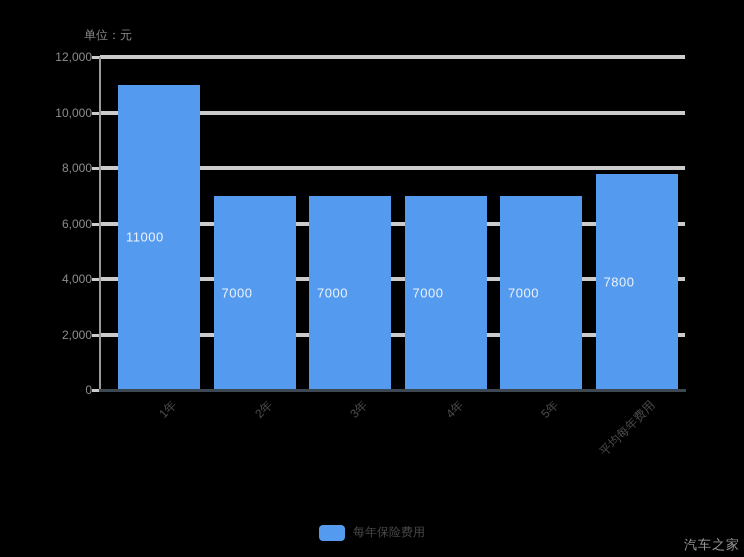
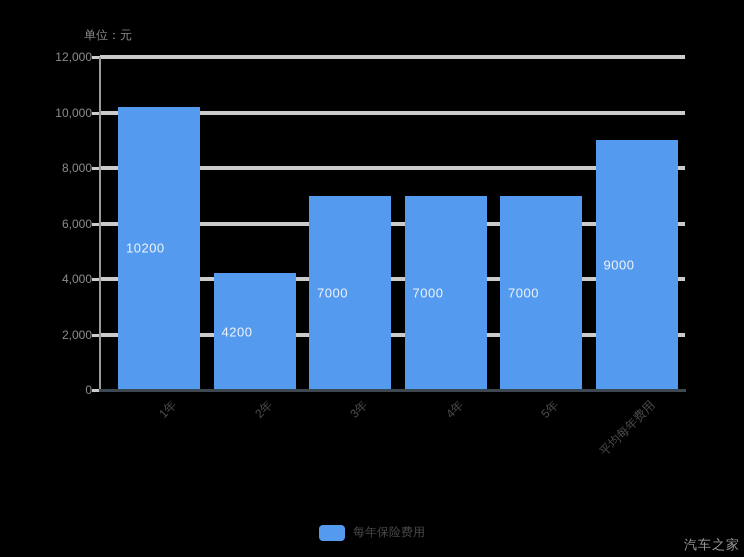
1年: 11000 -> 10200
2年: 7000 -> 4200
平均每年费用: 7800 -> 9000
